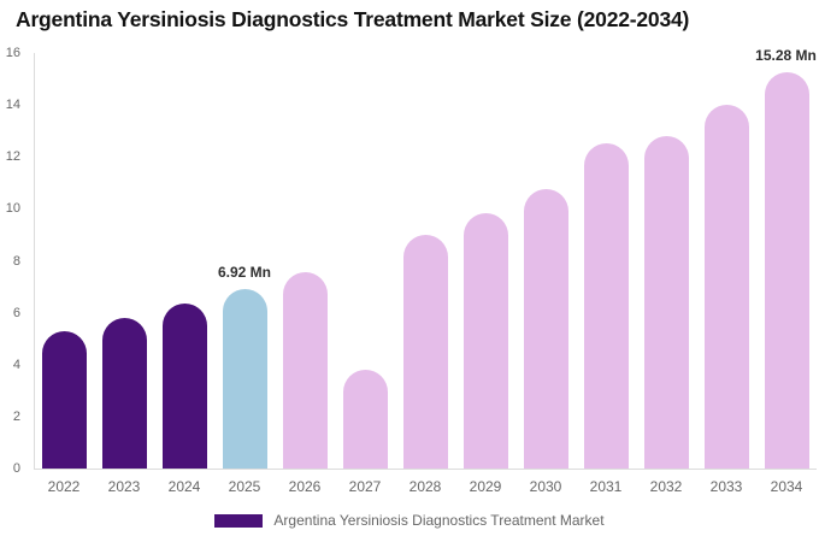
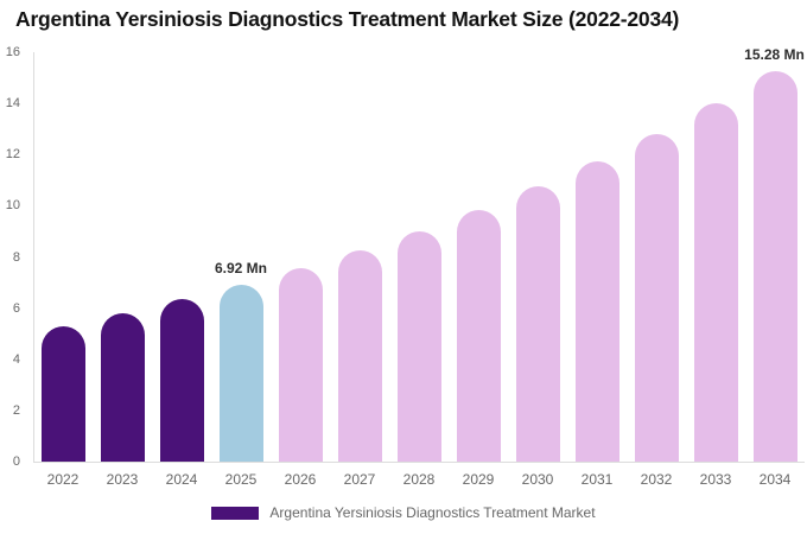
2027: 3.8 -> 8.2
2031: 12.5 -> 11.7
